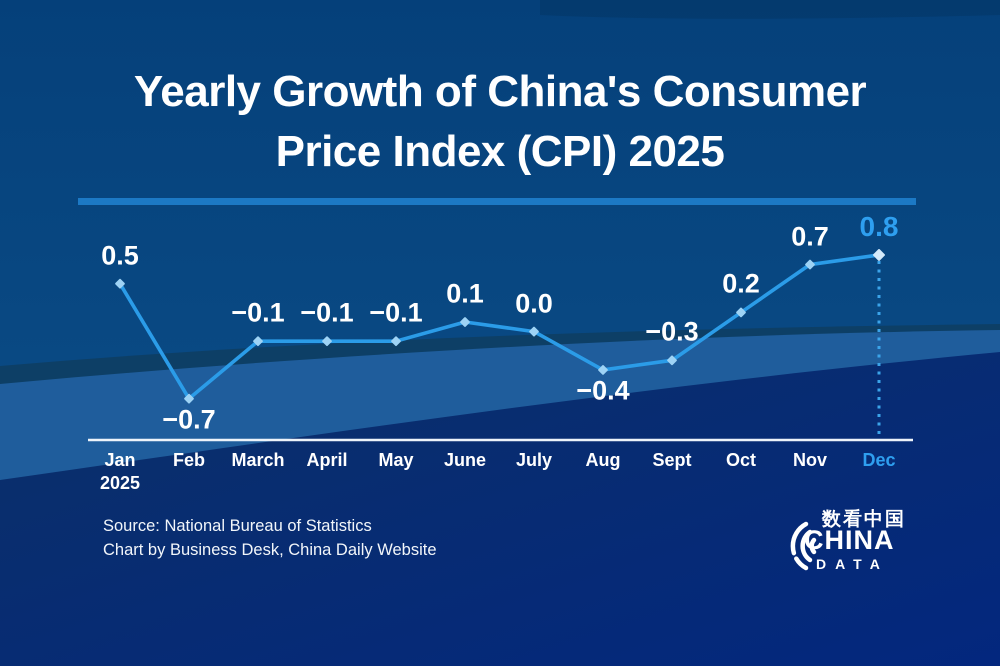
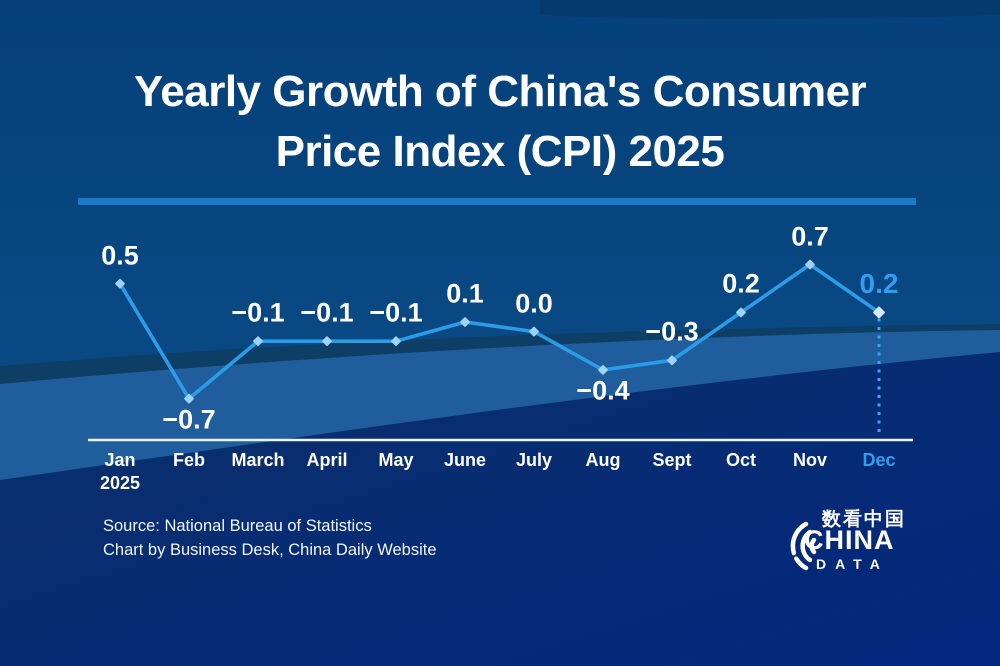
Dec: 0.8 -> 0.2
